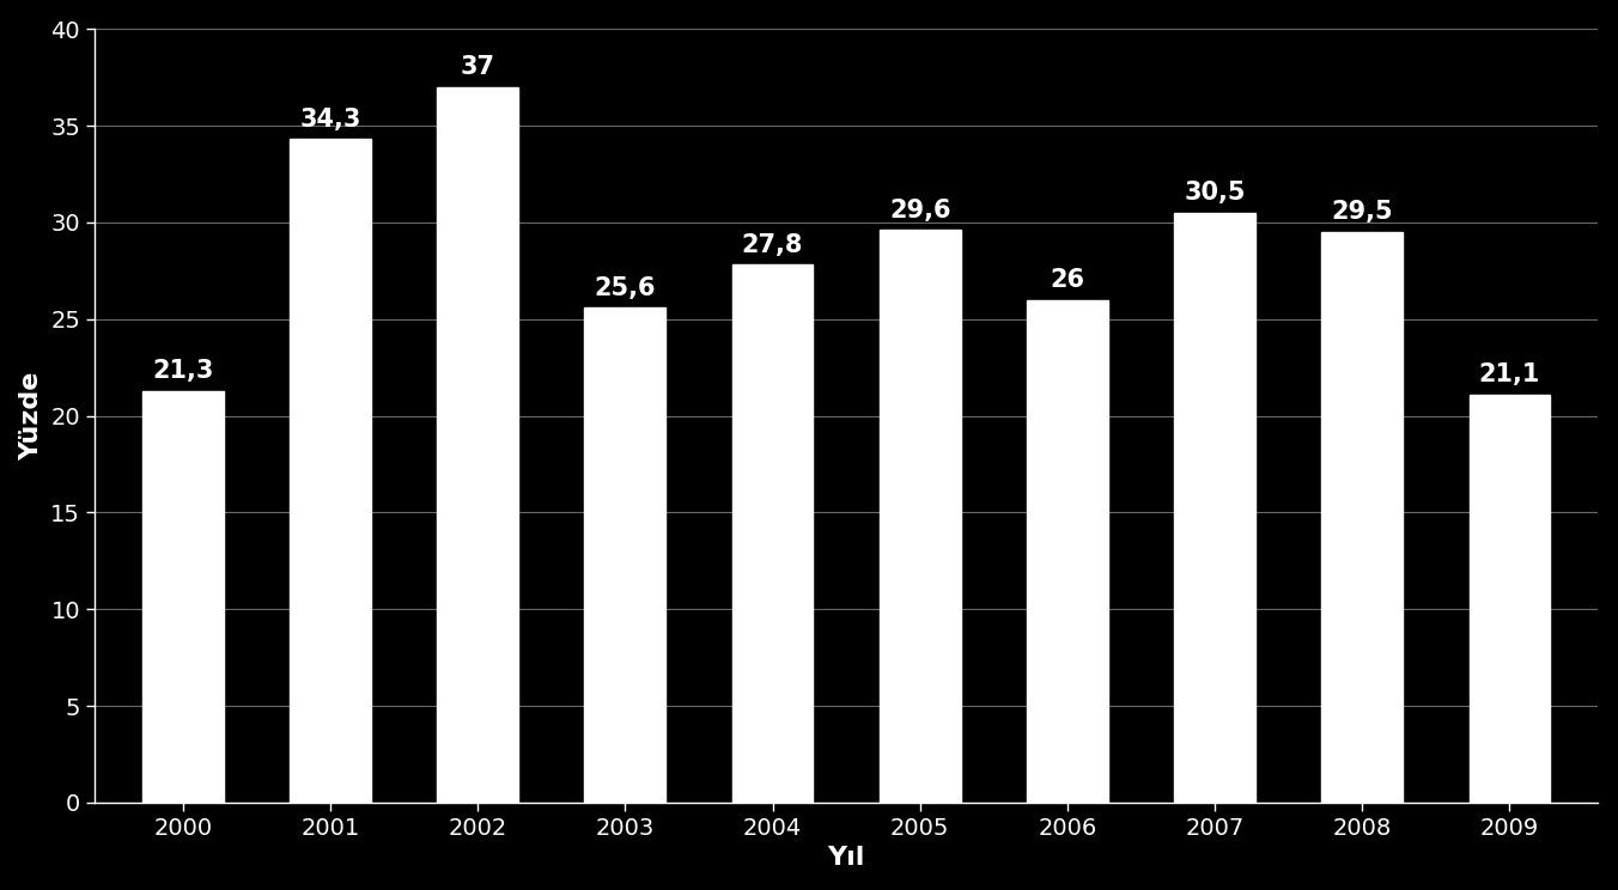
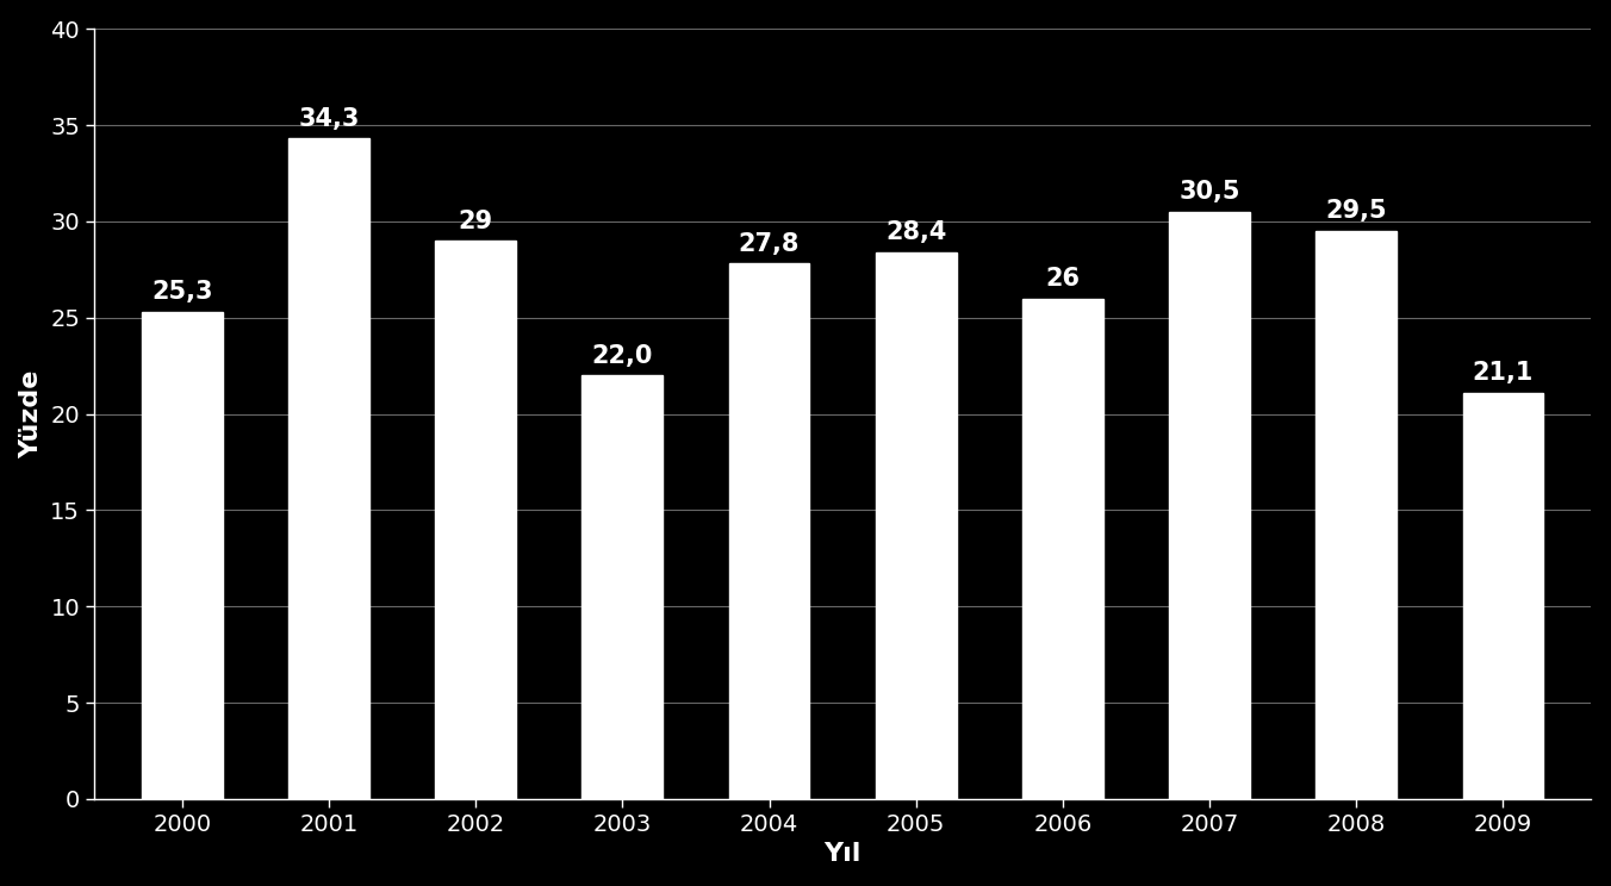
2000: 21,3 -> 25,3
2002: 37 -> 29
2003: 25,6 -> 22,0
2005: 29,6 -> 28,4
